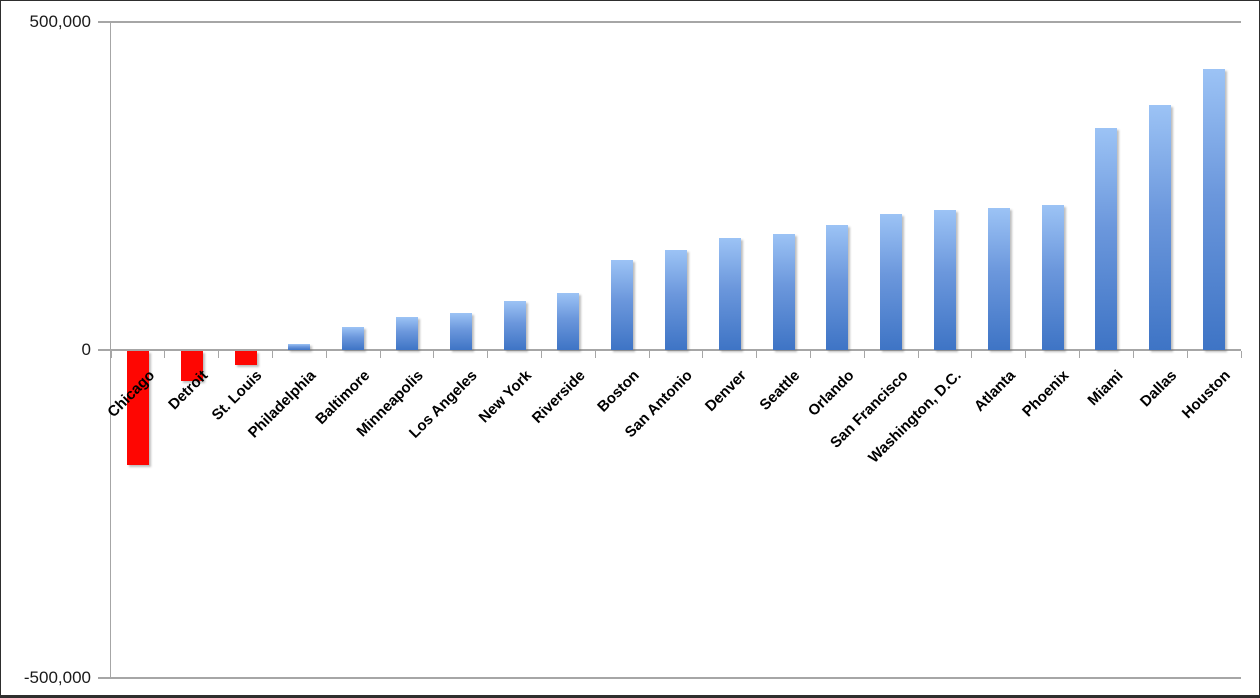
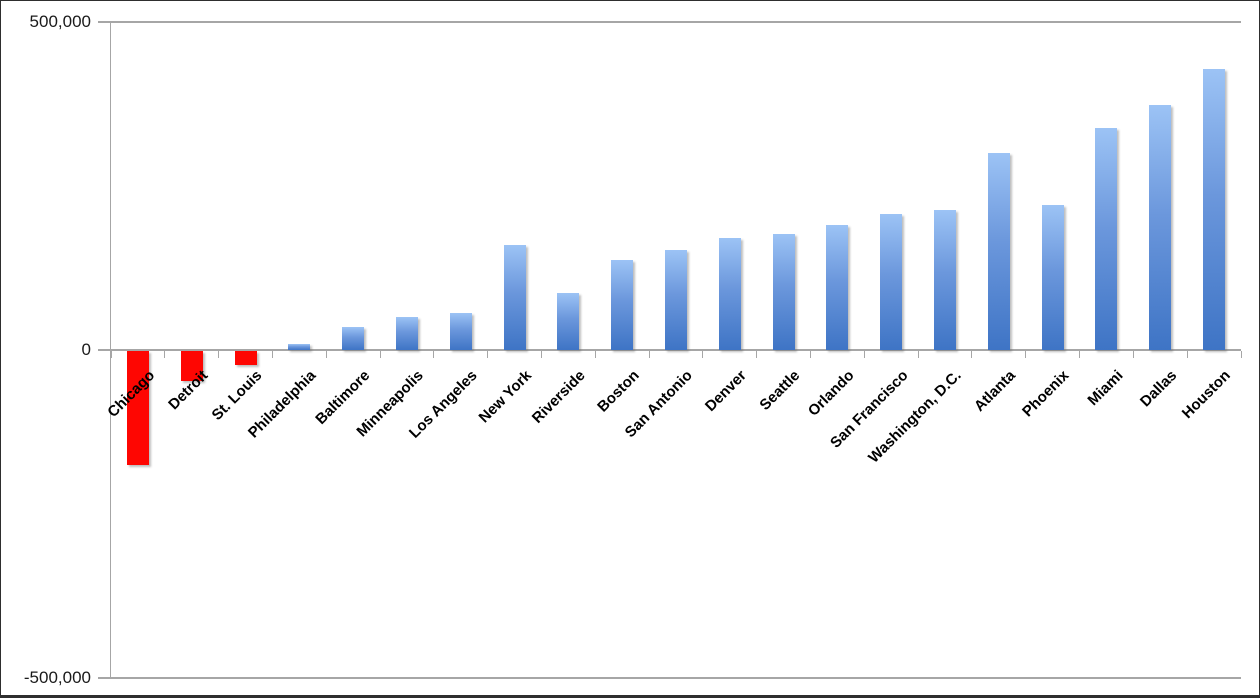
New York: 70000 -> 160000
Atlanta: 220000 -> 300000
